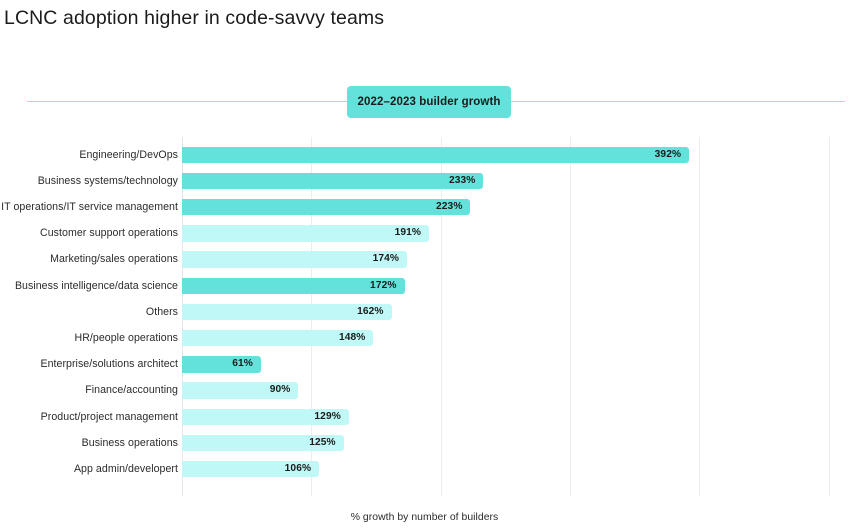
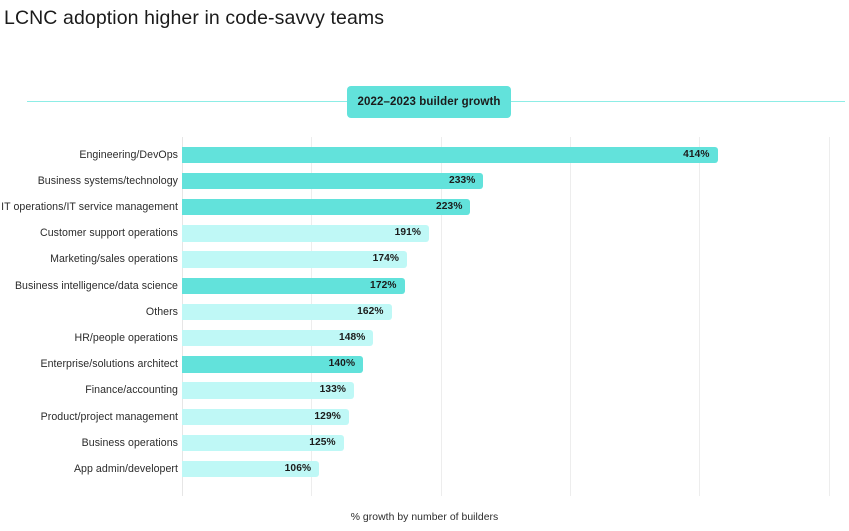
Engineering/DevOps: 392% -> 414%
Enterprise/solutions architect: 61% -> 140%
Finance/accounting: 90% -> 133%
